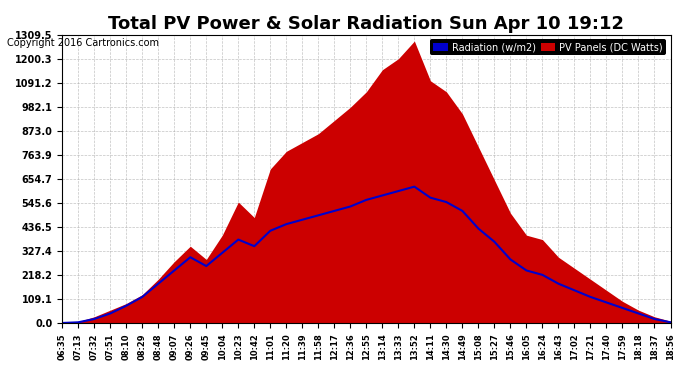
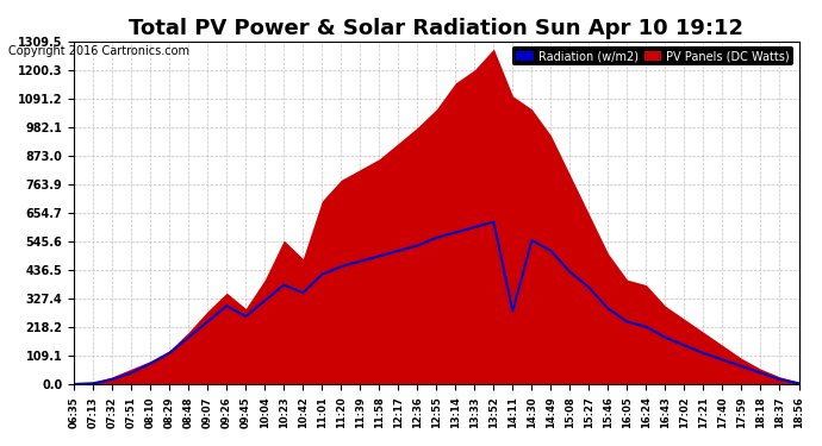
Radiation (w/m2)/14:11: 570 -> 280
